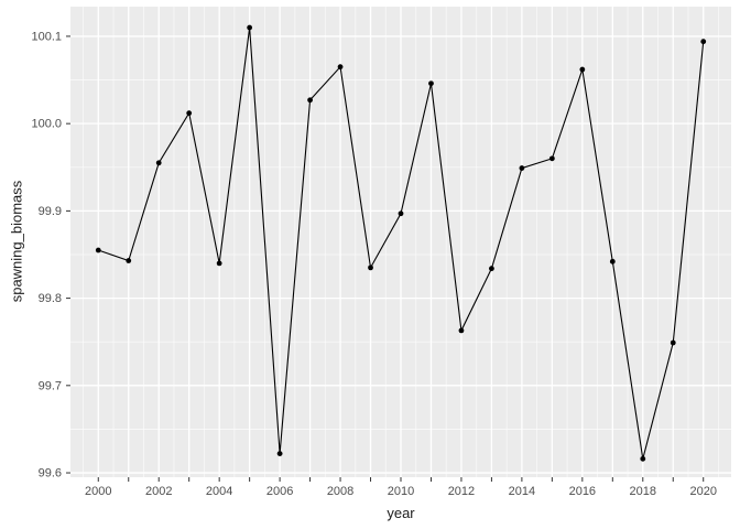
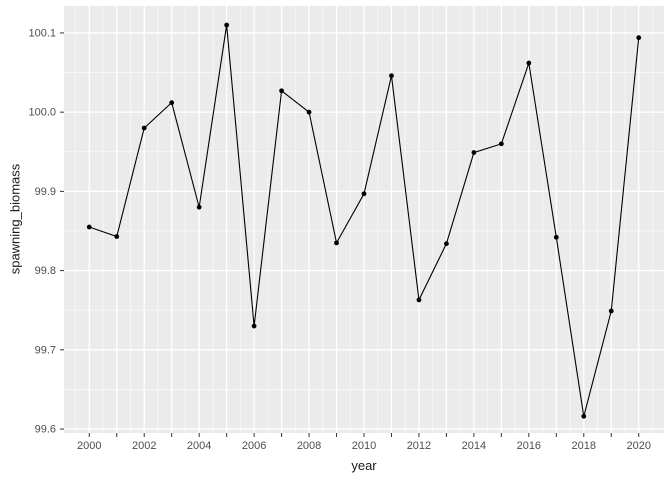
2002: 99.95 -> 99.98
2004: 99.84 -> 99.88
2006: 99.62 -> 99.73
2008: 100.06 -> 100.00
